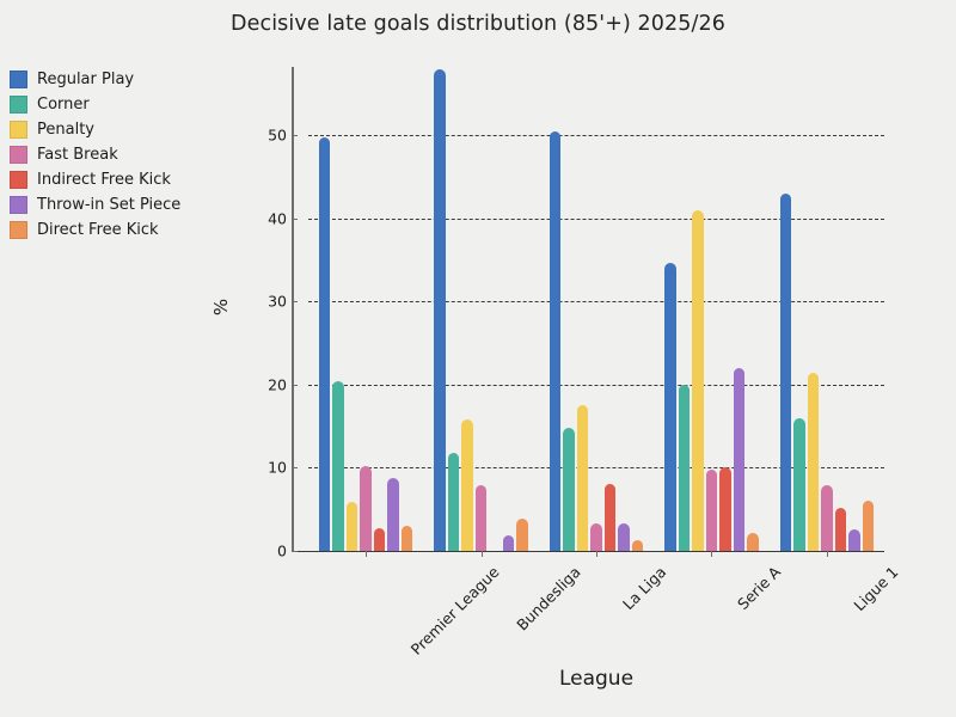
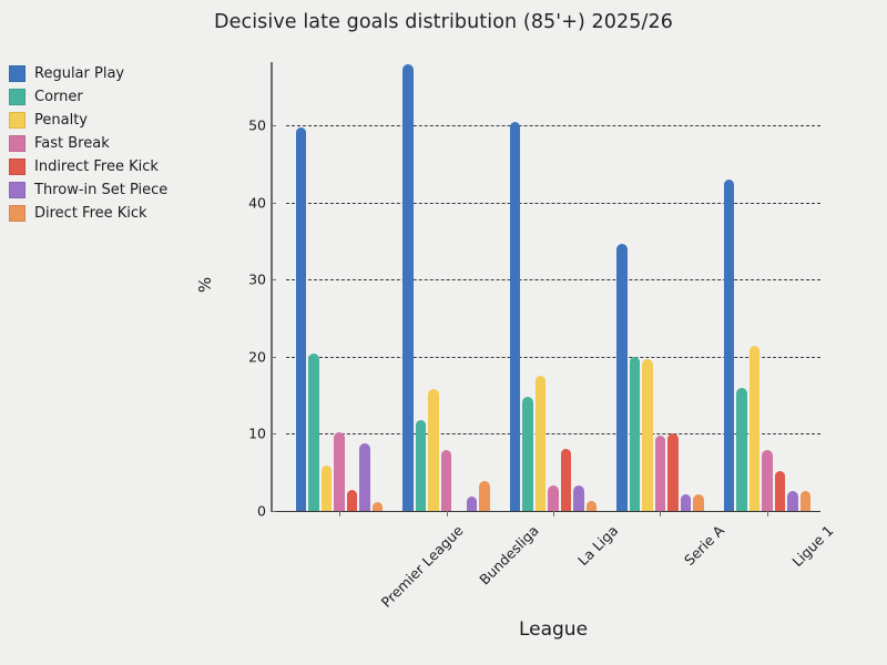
Direct Free Kick/Premier League: 3 -> 1
Penalty/Serie A: 41 -> 20
Throw-in Set Piece/Serie A: 22 -> 2
Direct Free Kick/Ligue 1: 6 -> 3
